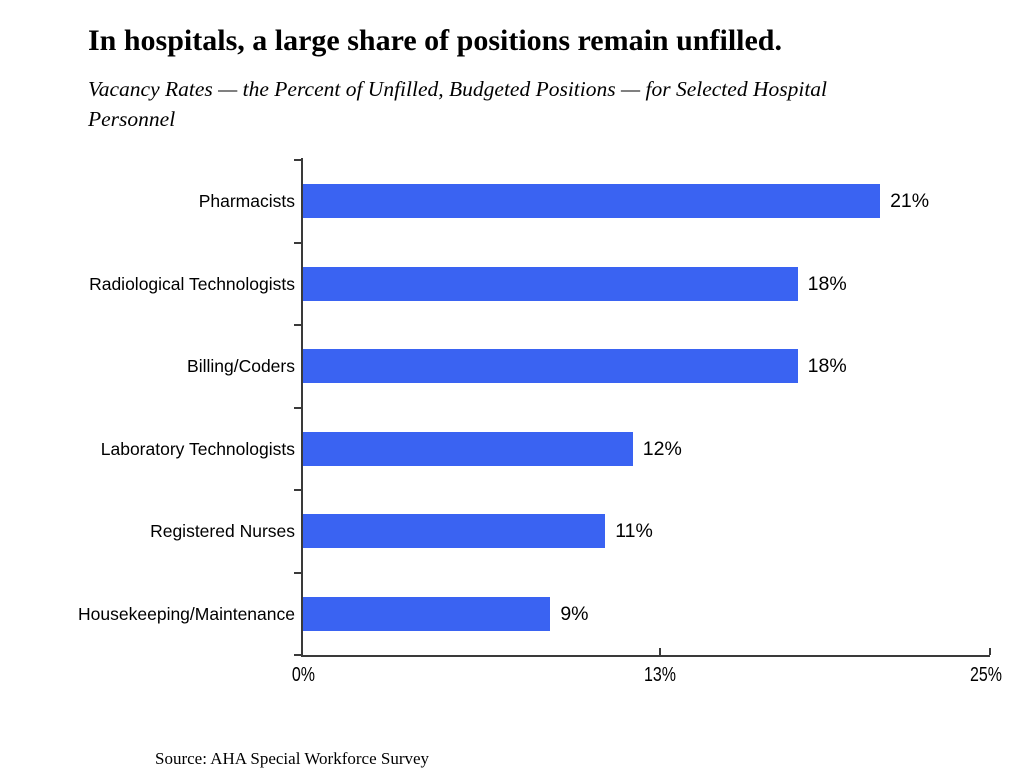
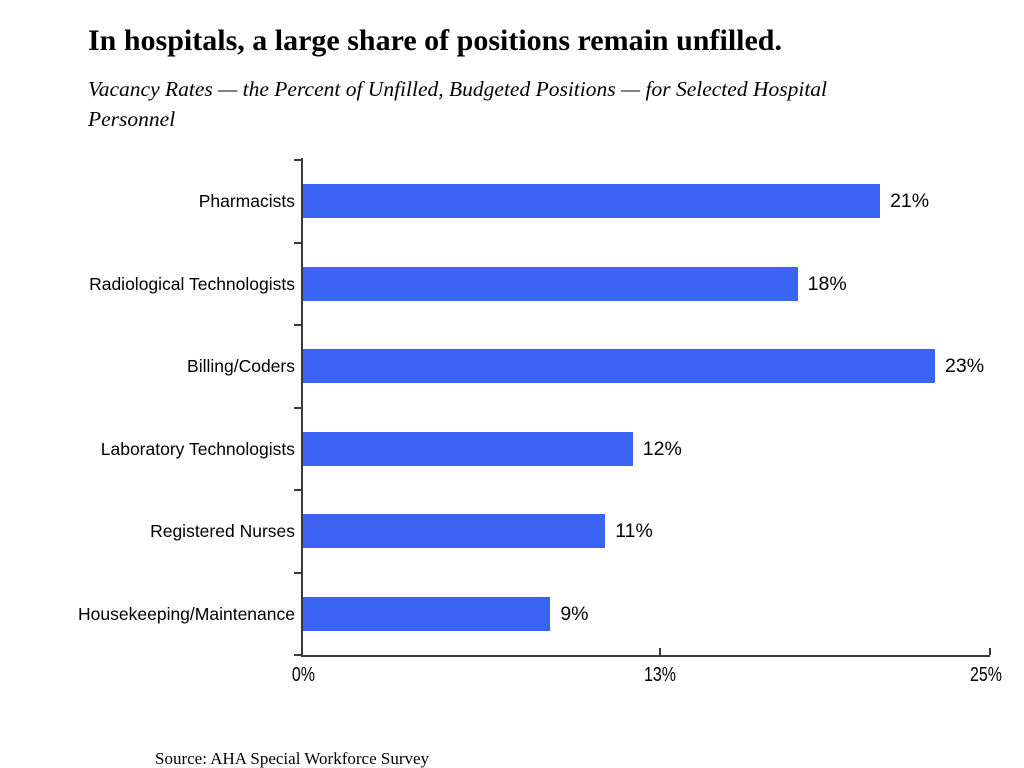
Billing/Coders: 18% -> 23%
